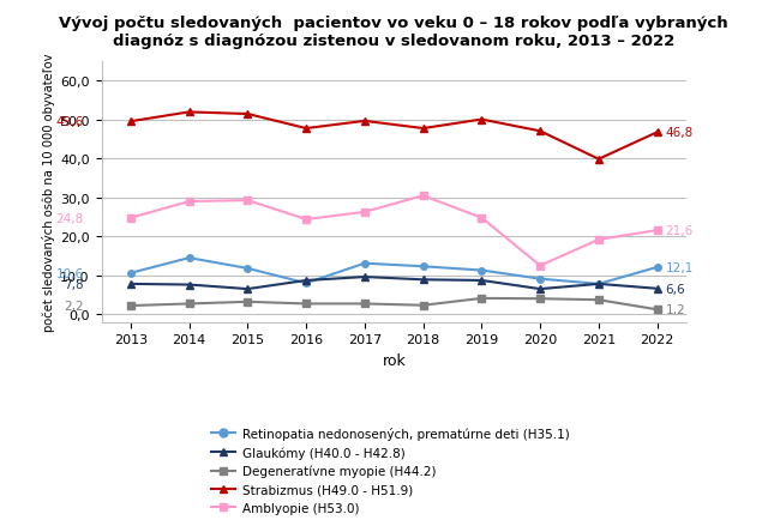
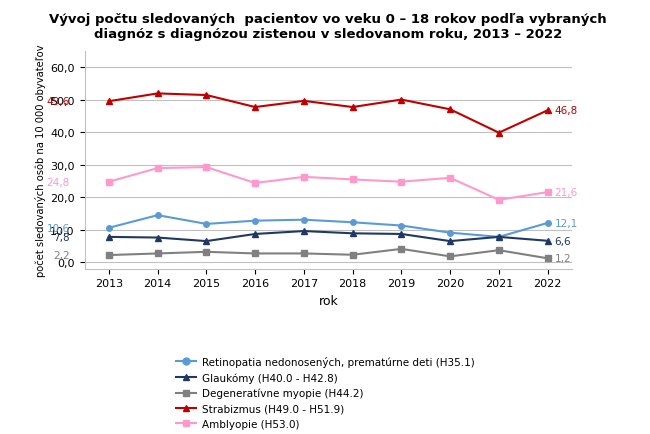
Retinopatia nedonosených, prematúrne deti (H35.1)/2016: 8,0 -> 12,8
Amblyopie (H53.0)/2018: 30,5 -> 25,5
Degeneratívne myopie (H44.2)/2020: 4,0 -> 1,8
Amblyopie (H53.0)/2020: 12,5 -> 26,0
